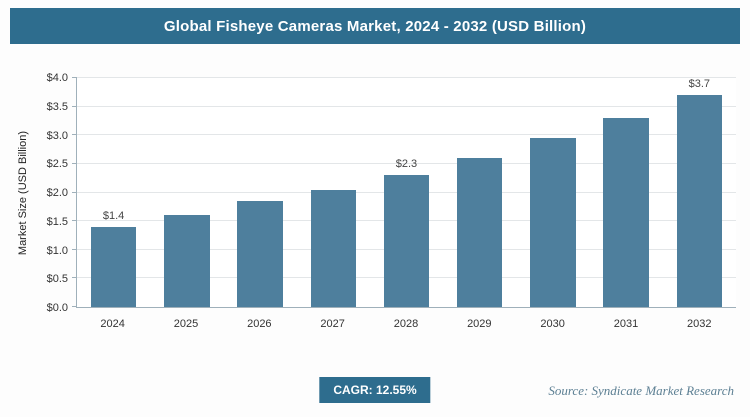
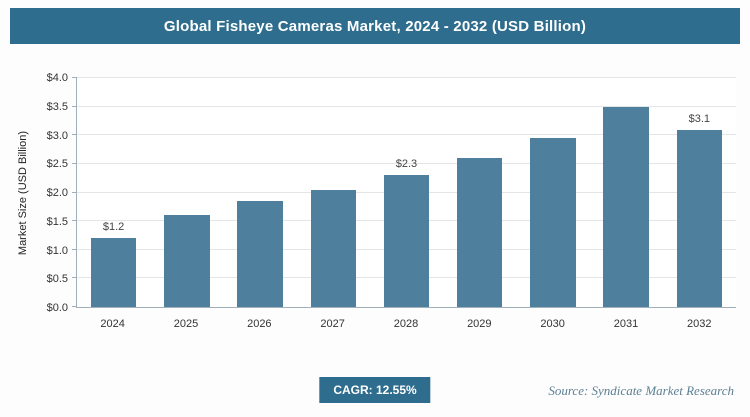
2024: $1.4 -> $1.2
2031: $3.3 -> $3.5
2032: $3.7 -> $3.1
